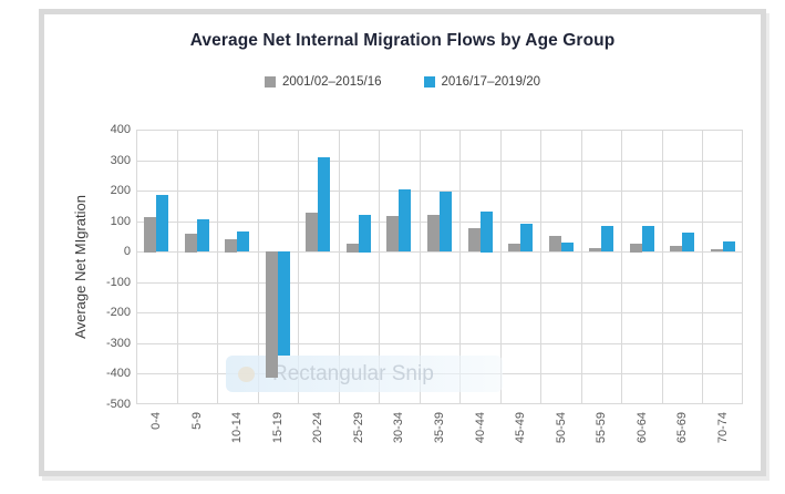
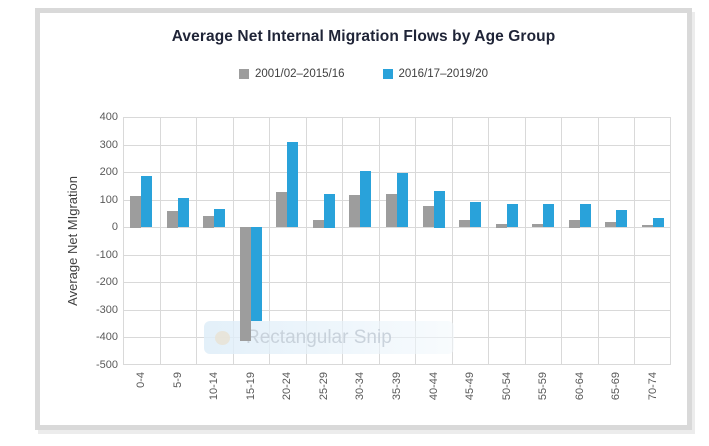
2001/02–2015/16/50-54: 50 -> 10
2016/17–2019/20/50-54: 30 -> 80
